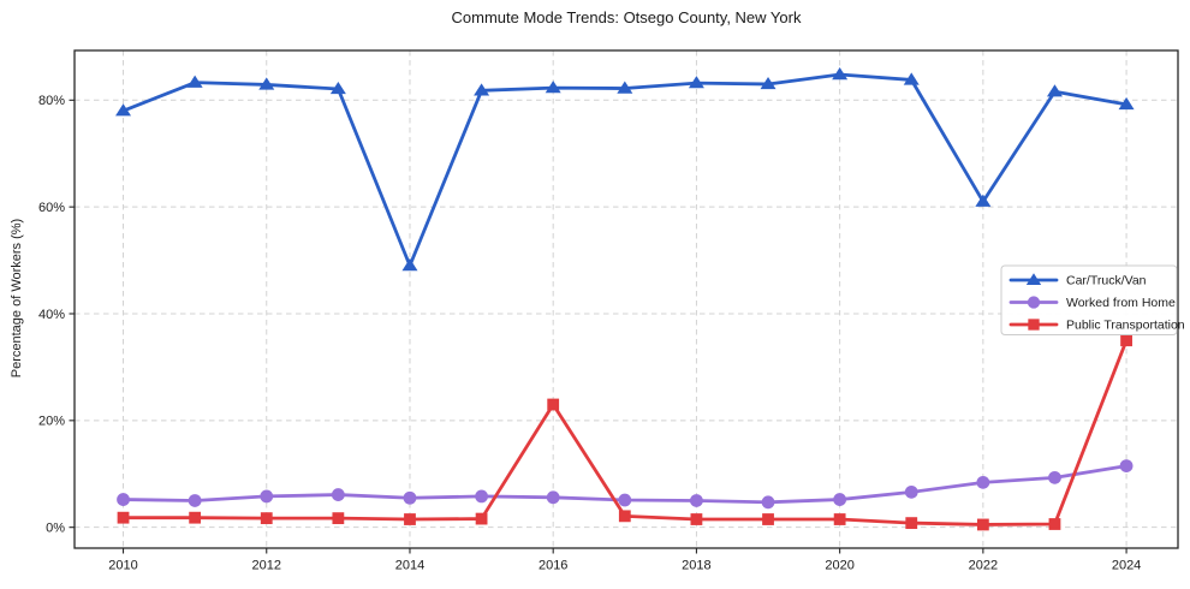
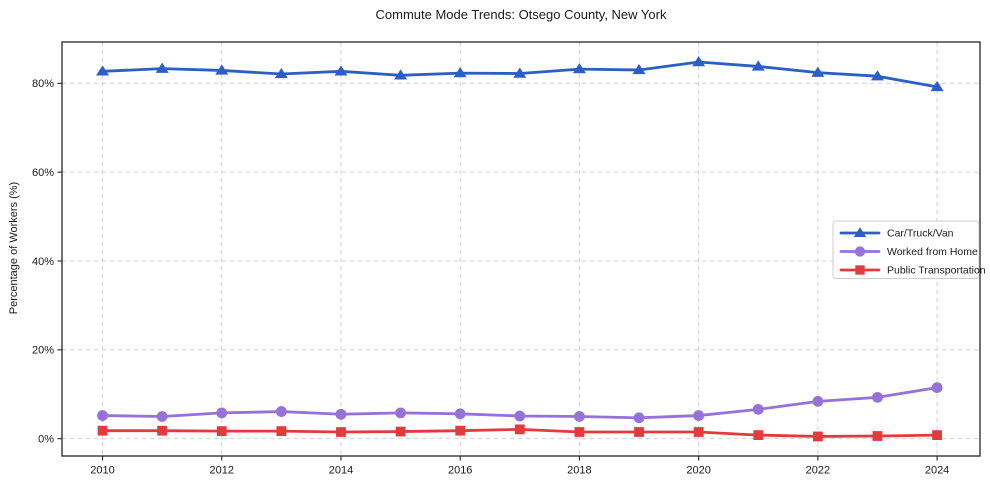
Car/Truck/Van/2010: 78% -> 83%
Car/Truck/Van/2014: 49% -> 83%
Public Transportation/2016: 23% -> 2%
Car/Truck/Van/2022: 61% -> 82%
Public Transportation/2024: 35% -> 1%
